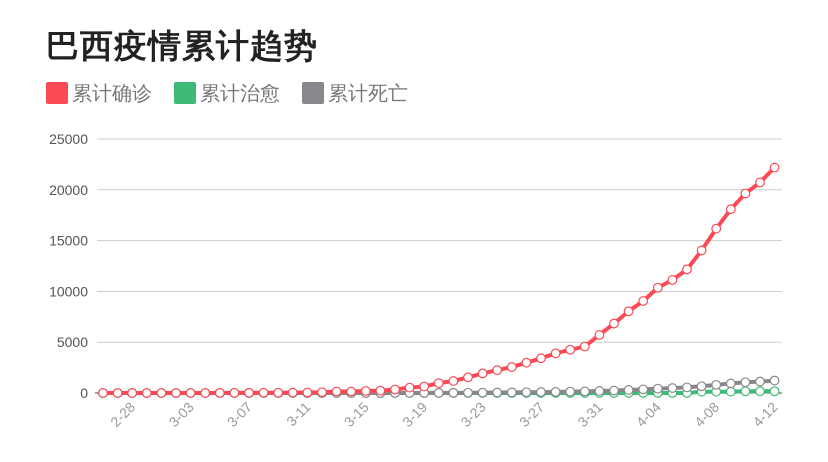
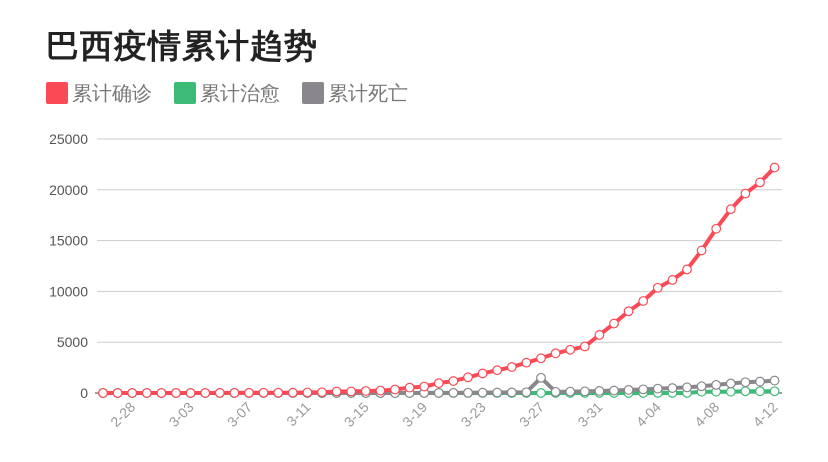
累计死亡/3-27: 100 -> 1500
